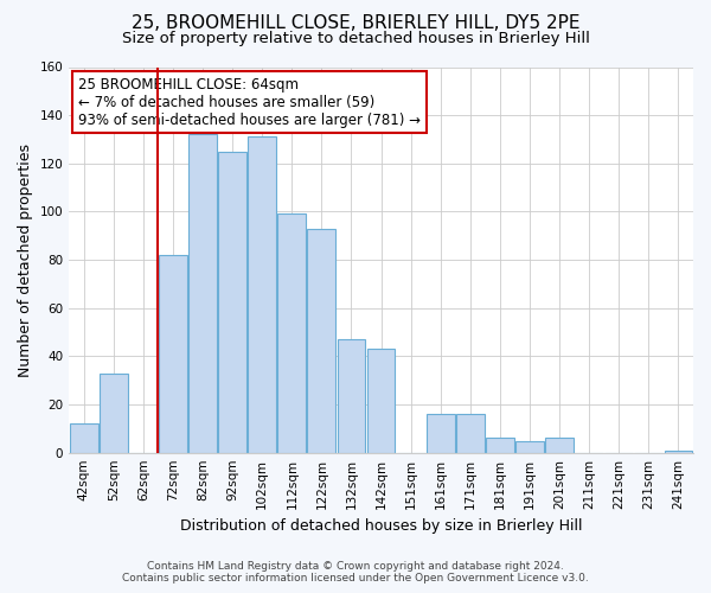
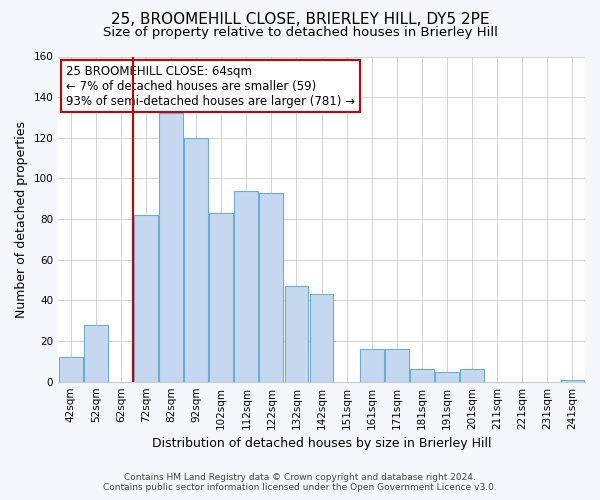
52sqm: 33 -> 28
92sqm: 125 -> 120
102sqm: 131 -> 83
112sqm: 99 -> 94
